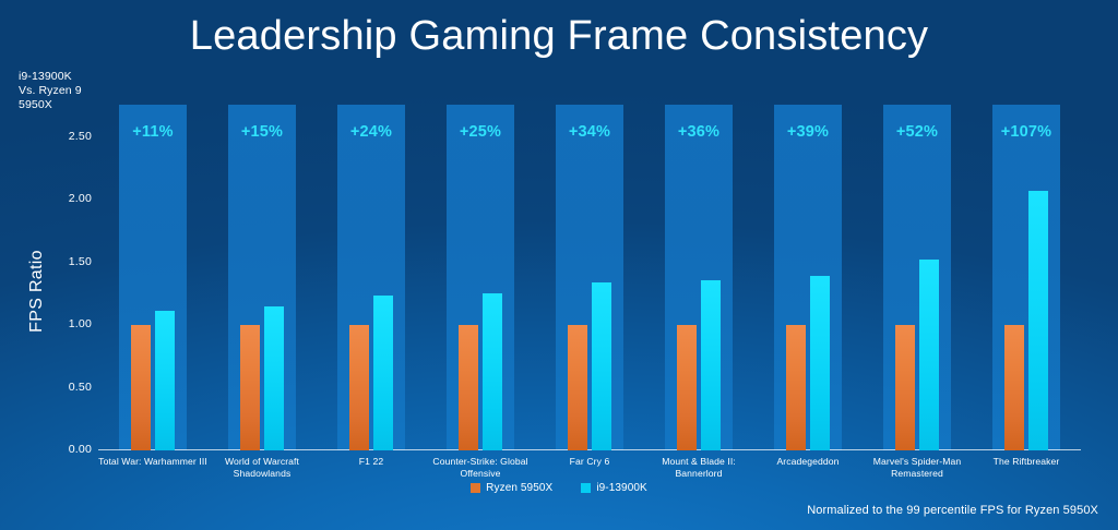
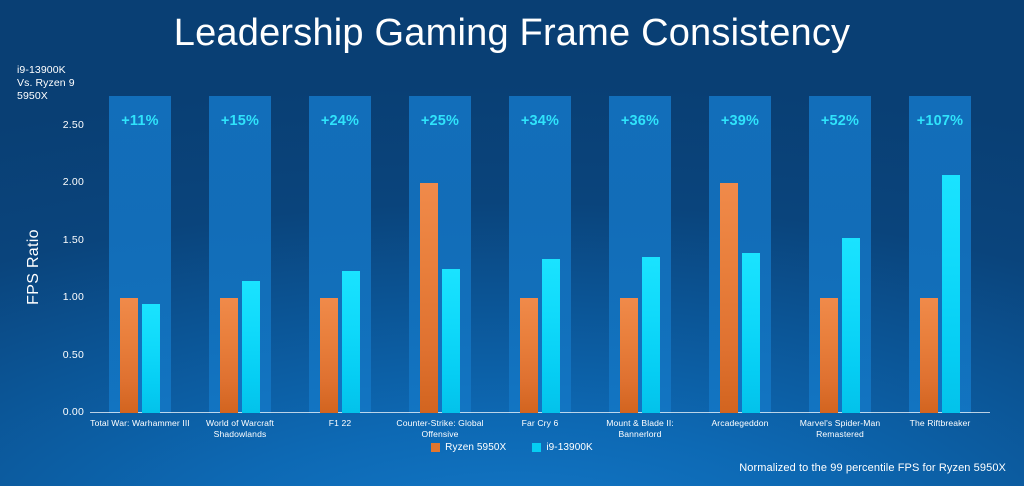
i9-13900K/Total War: Warhammer III: 1.11 -> 0.95
Ryzen 5950X/Counter-Strike: Global Offensive: 1 -> 2
Ryzen 5950X/Arcadegeddon: 1 -> 2
